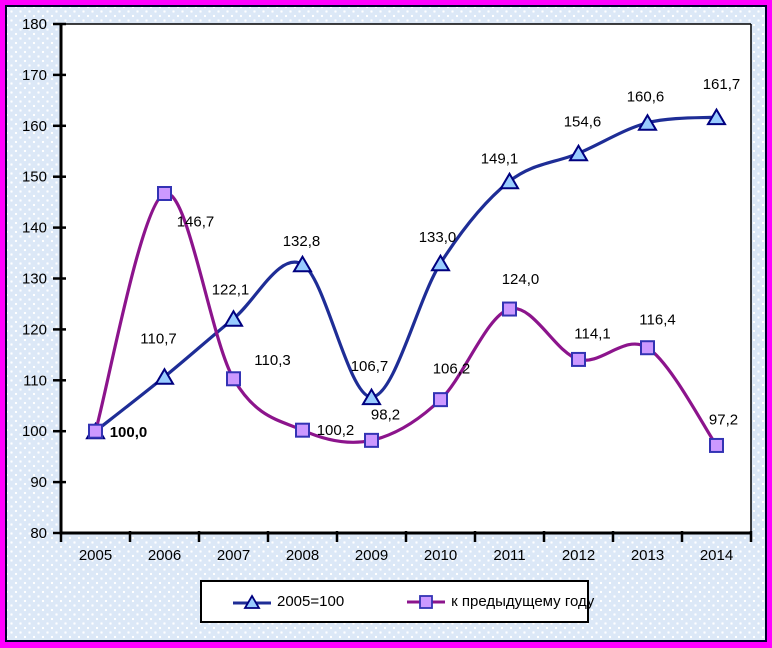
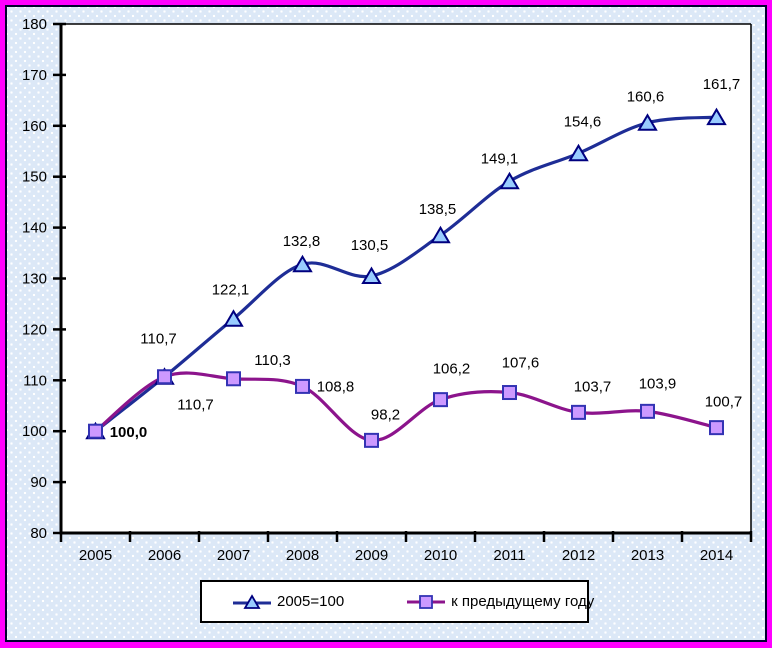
к предыдущему году/2006: 146,7 -> 110,7
к предыдущему году/2008: 100,2 -> 108,8
2005=100/2009: 106,7 -> 130,5
2005=100/2010: 133,0 -> 138,5
к предыдущему году/2011: 124,0 -> 107,6
к предыдущему году/2012: 114,1 -> 103,7
к предыдущему году/2013: 116,4 -> 103,9
к предыдущему году/2014: 97,2 -> 100,7
